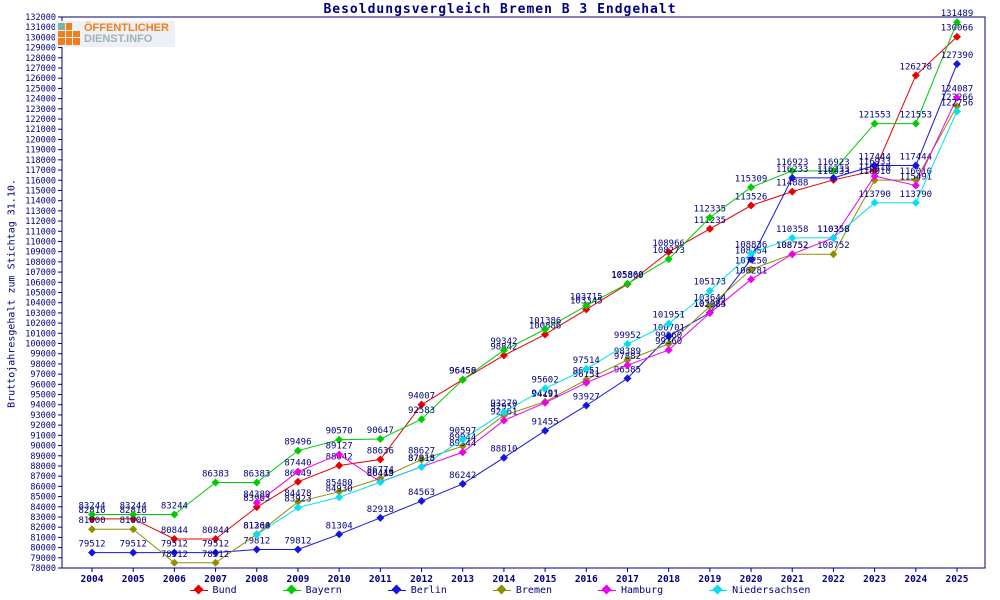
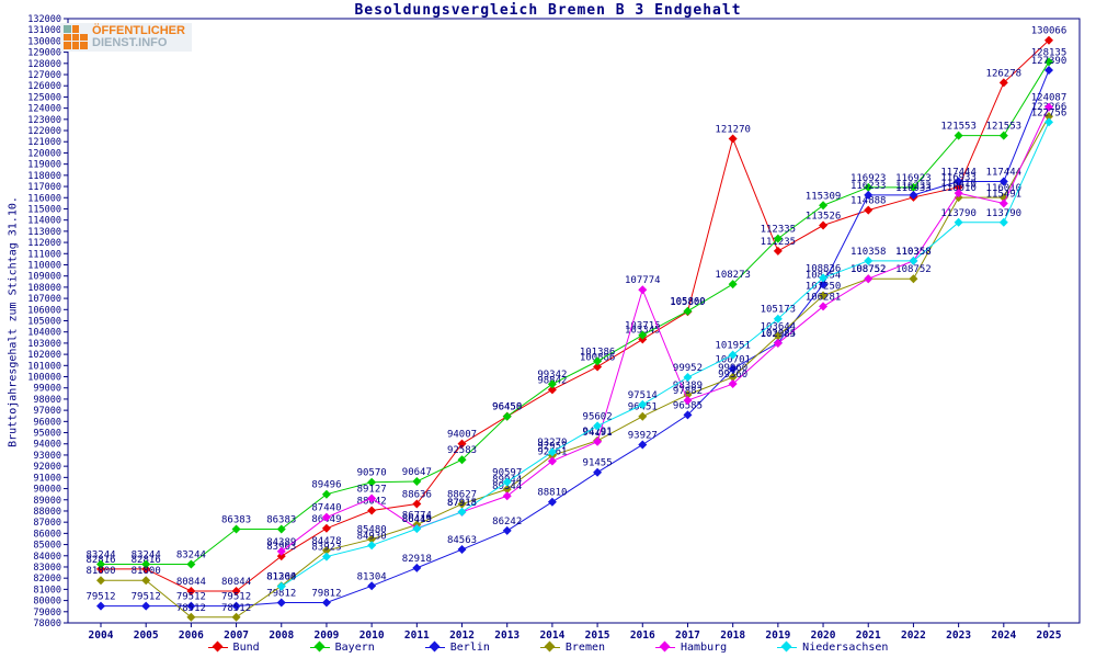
Hamburg/2016: 96151 -> 107774
Bund/2018: 108966 -> 121270
Bayern/2025: 131489 -> 128135
